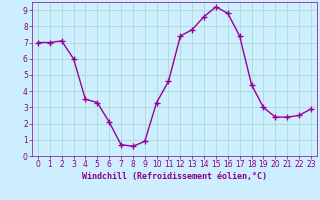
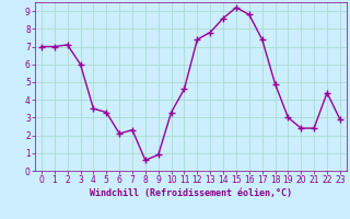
7: 0.7 -> 2.3
18: 4.4 -> 4.9
22: 2.5 -> 4.4
